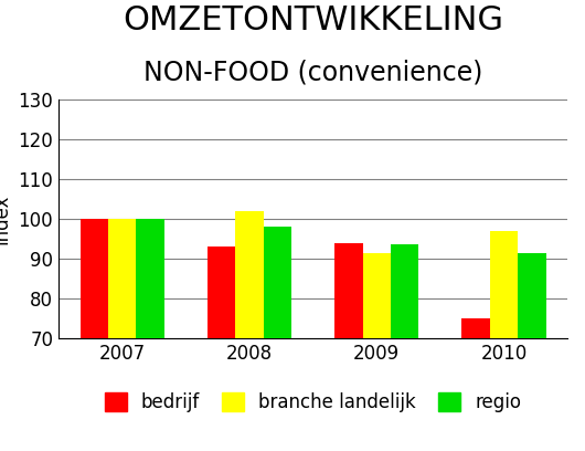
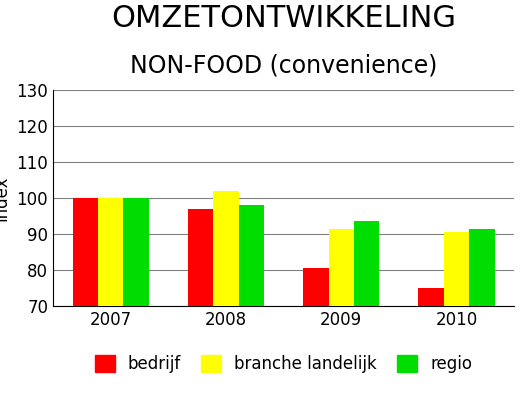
bedrijf/2008: 93.0 -> 97.0
bedrijf/2009: 94.0 -> 80.5
branche landelijk/2010: 97.0 -> 90.5
